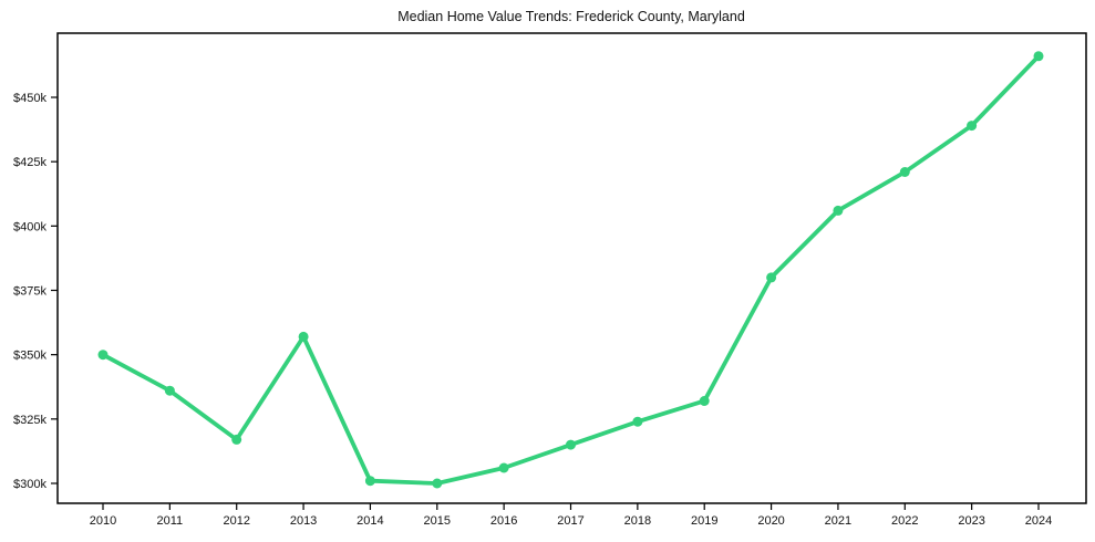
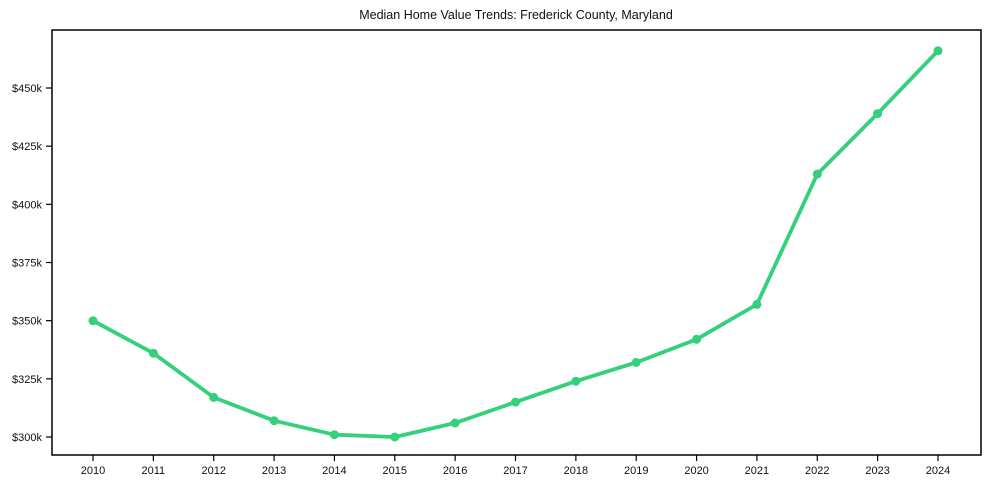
2013: $357k -> $307k
2020: $380k -> $342k
2021: $406k -> $357k
2022: $421k -> $413k
